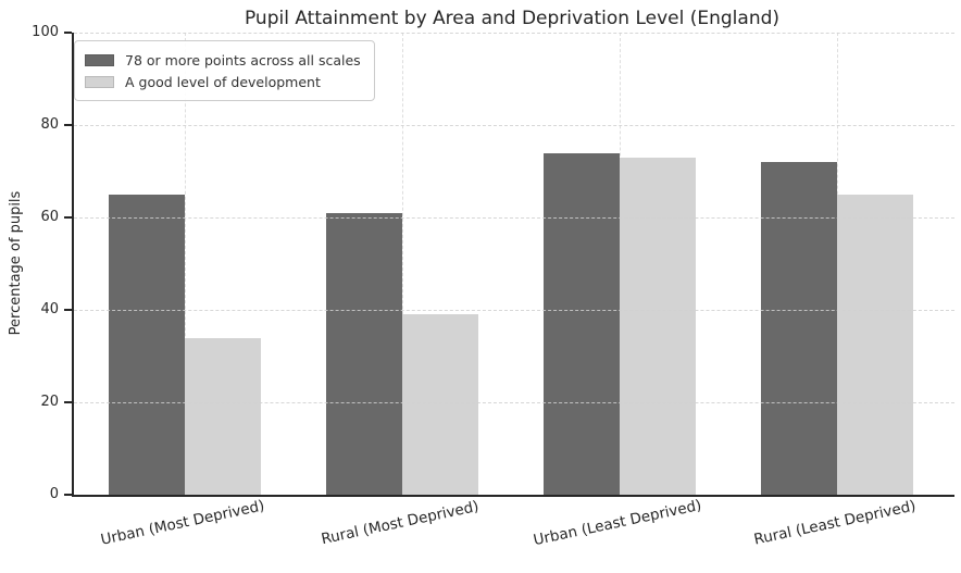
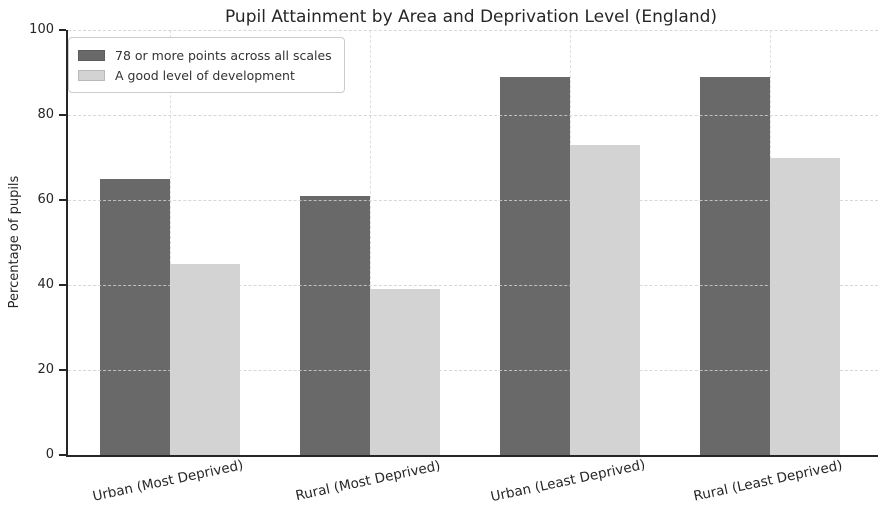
A good level of development/Urban (Most Deprived): 34 -> 45
78 or more points across all scales/Urban (Least Deprived): 74 -> 89
78 or more points across all scales/Rural (Least Deprived): 72 -> 89
A good level of development/Rural (Least Deprived): 65 -> 70
